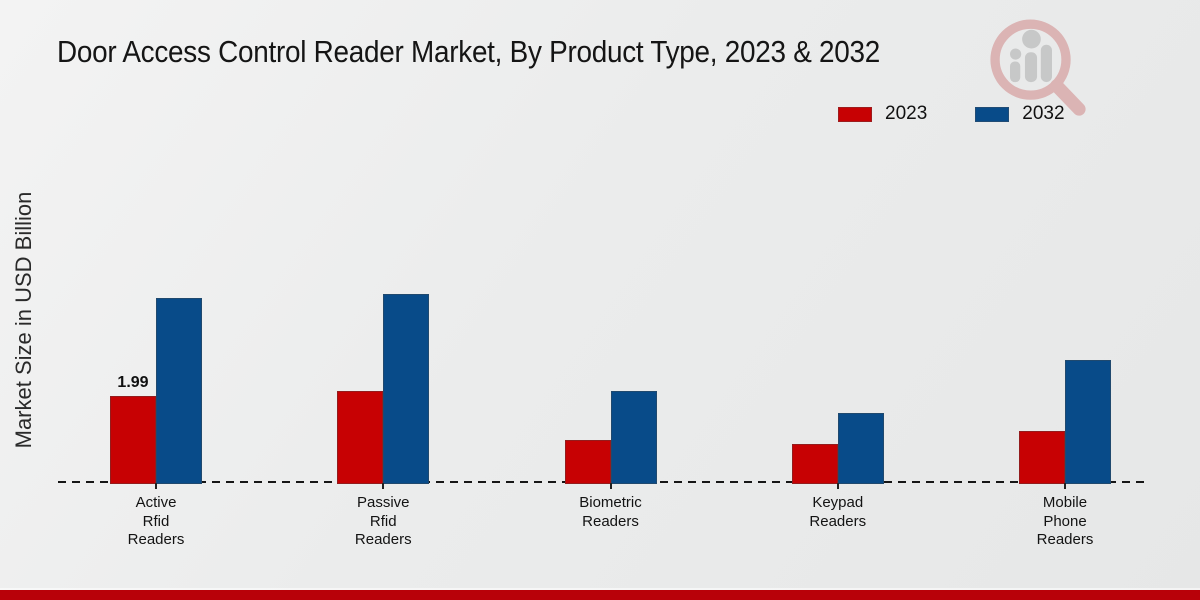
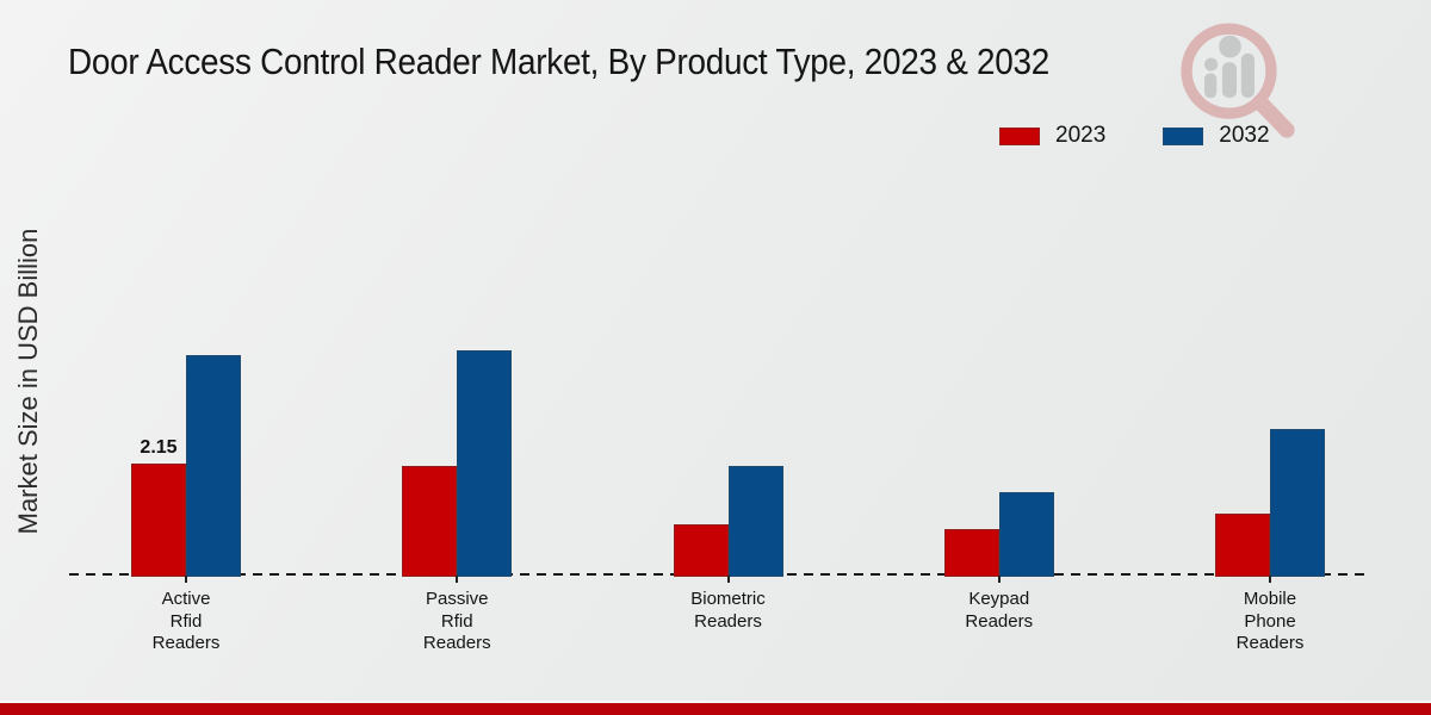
2023/Active Rfid Readers: 1.99 -> 2.15
